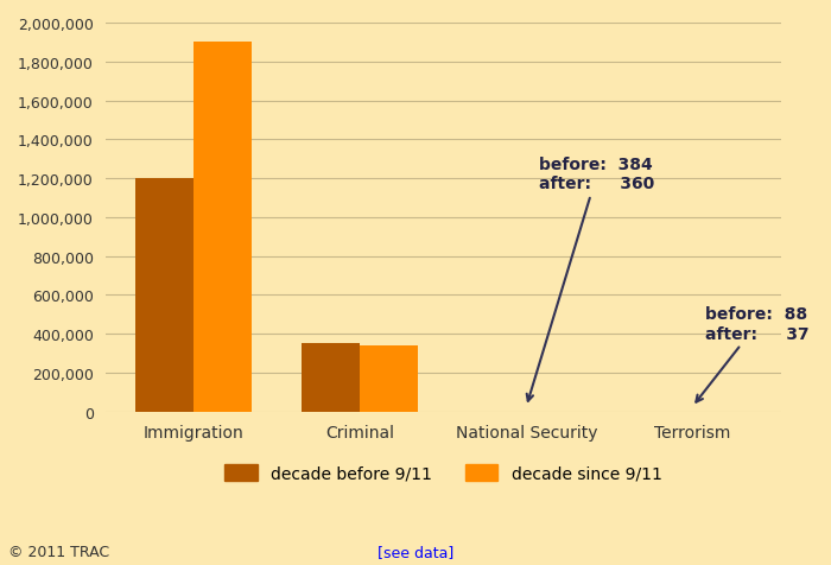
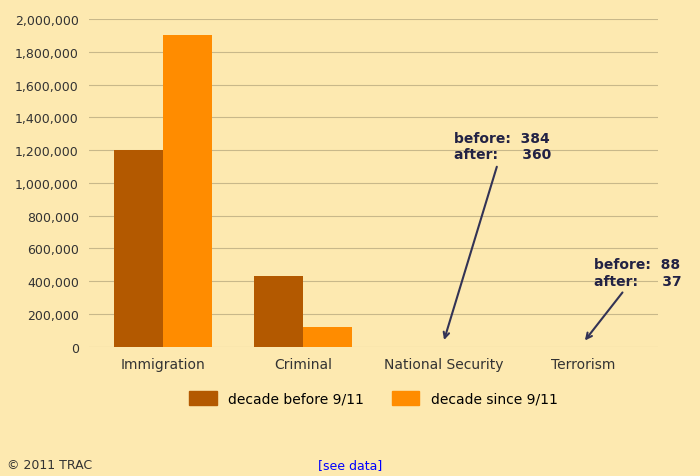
decade before 9/11/Criminal: 360,000 -> 430,000
decade since 9/11/Criminal: 340,000 -> 120,000
